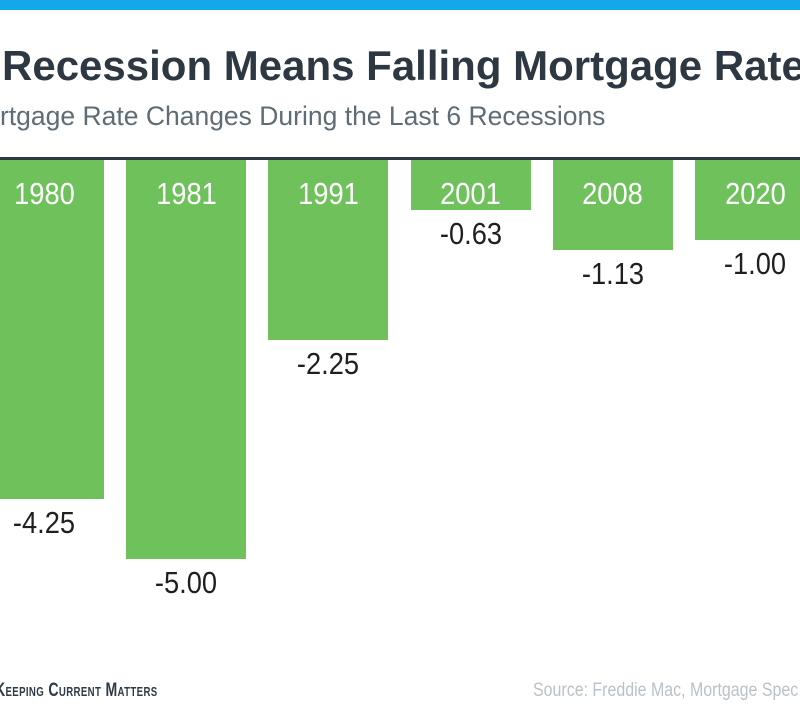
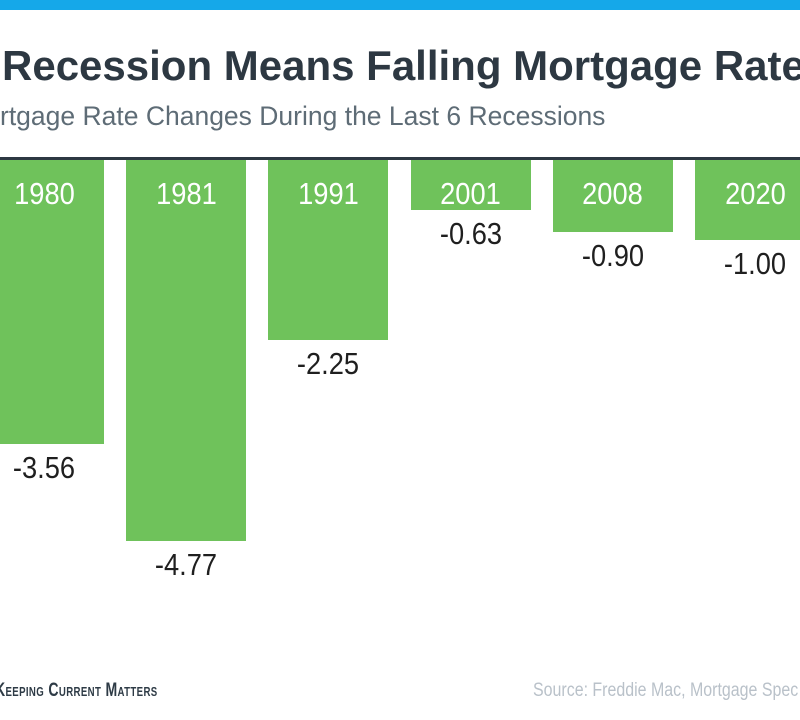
1980: -4.25 -> -3.56
1981: -5.00 -> -4.77
2008: -1.13 -> -0.90
